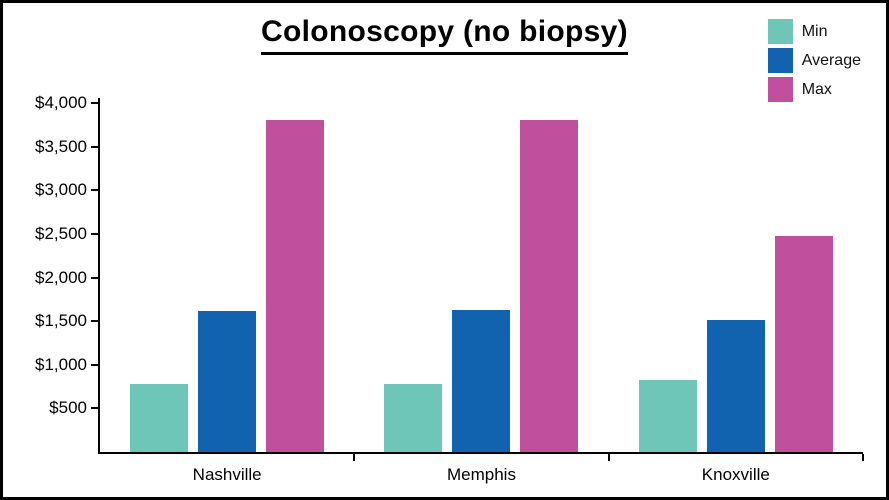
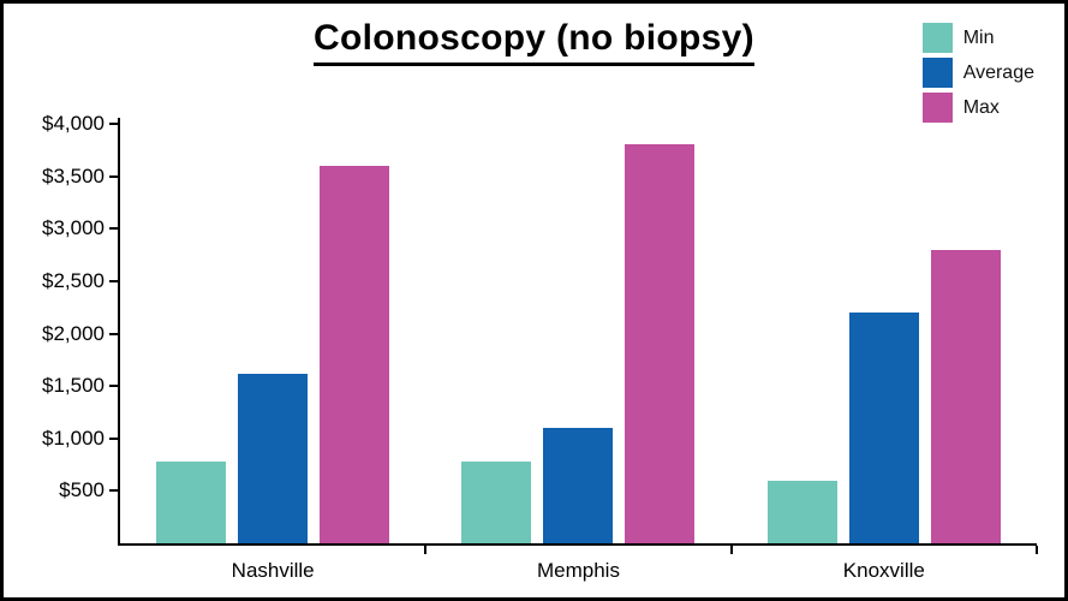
Max/Nashville: $3800 -> $3600
Average/Memphis: $1600 -> $1100
Min/Knoxville: $800 -> $600
Average/Knoxville: $1500 -> $2200
Max/Knoxville: $2500 -> $2800
